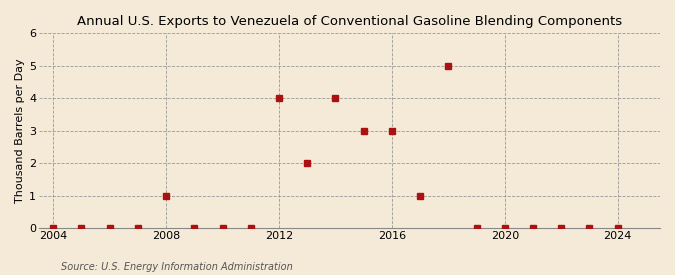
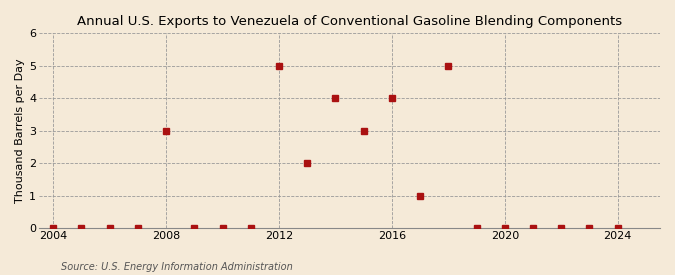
2008: 1 -> 3
2012: 4 -> 5
2016: 3 -> 4
